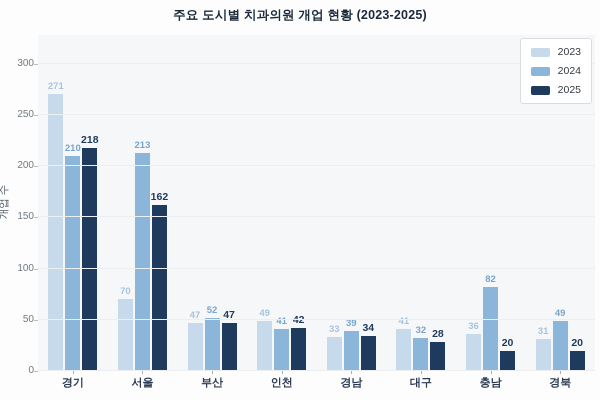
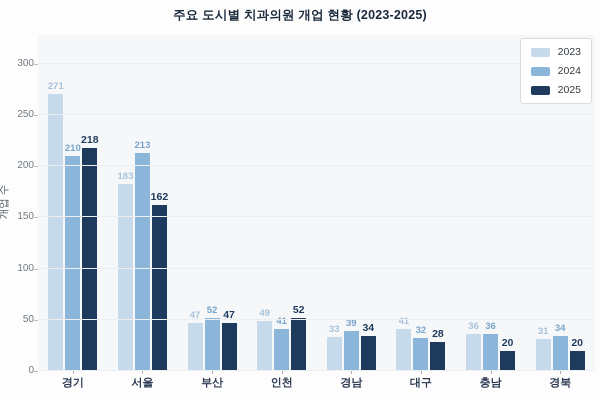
2023/서울: 70 -> 183
2025/인천: 42 -> 52
2024/충남: 82 -> 36
2024/경북: 49 -> 34
